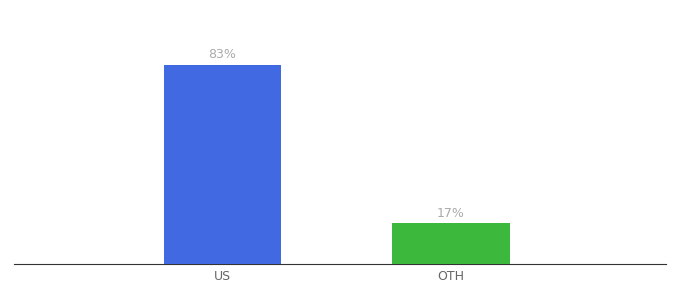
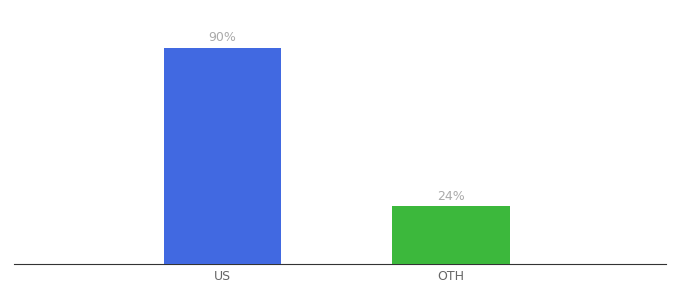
US: 83% -> 90%
OTH: 17% -> 24%
